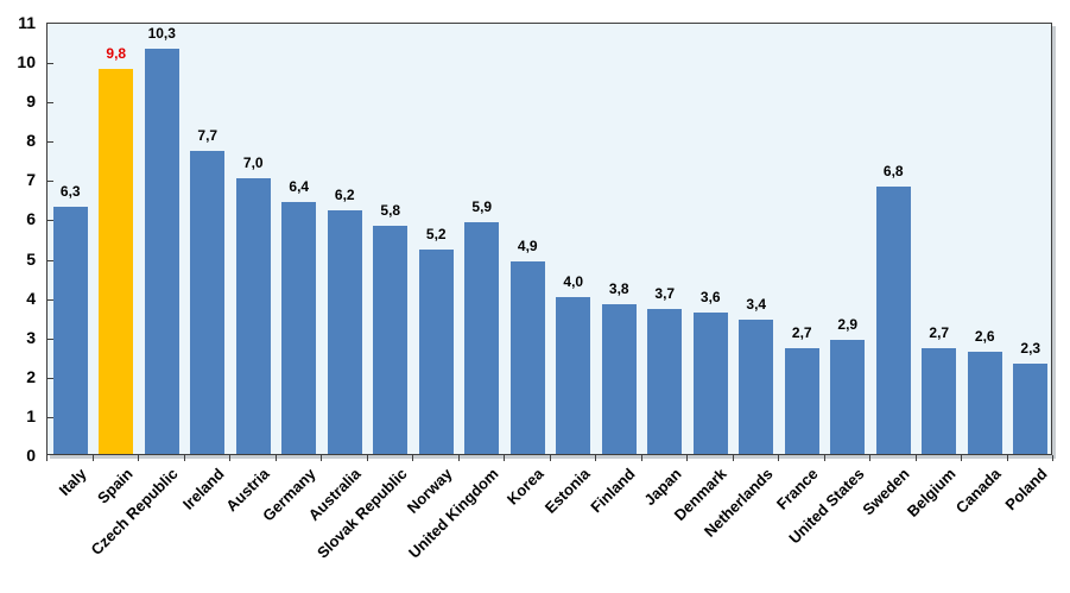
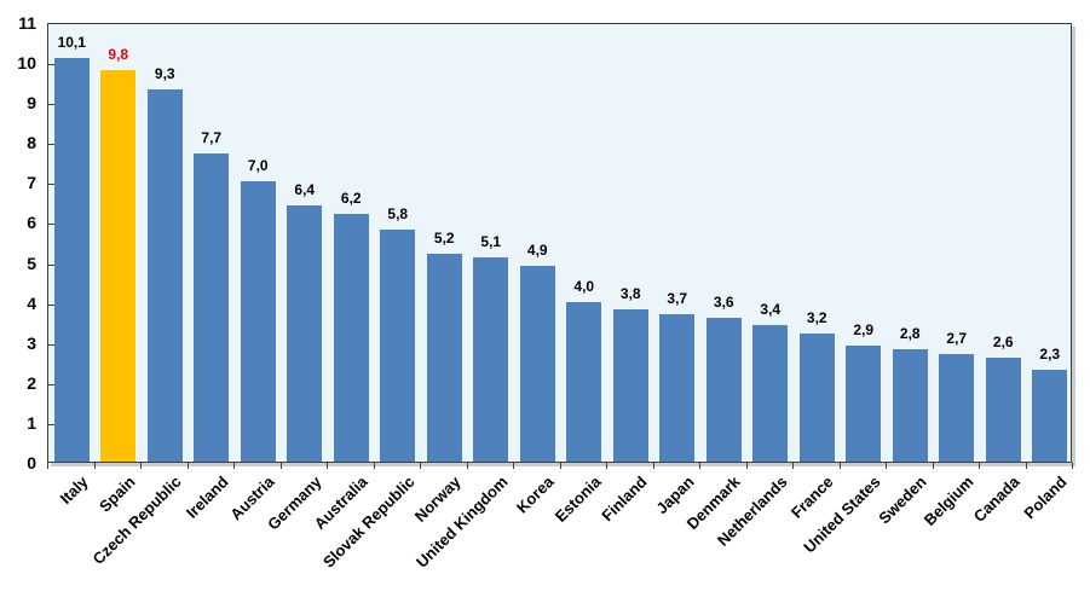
Italy: 6,3 -> 10,1
Czech Republic: 10,3 -> 9,3
United Kingdom: 5,9 -> 5,1
France: 2,7 -> 3,2
Sweden: 6,8 -> 2,8
